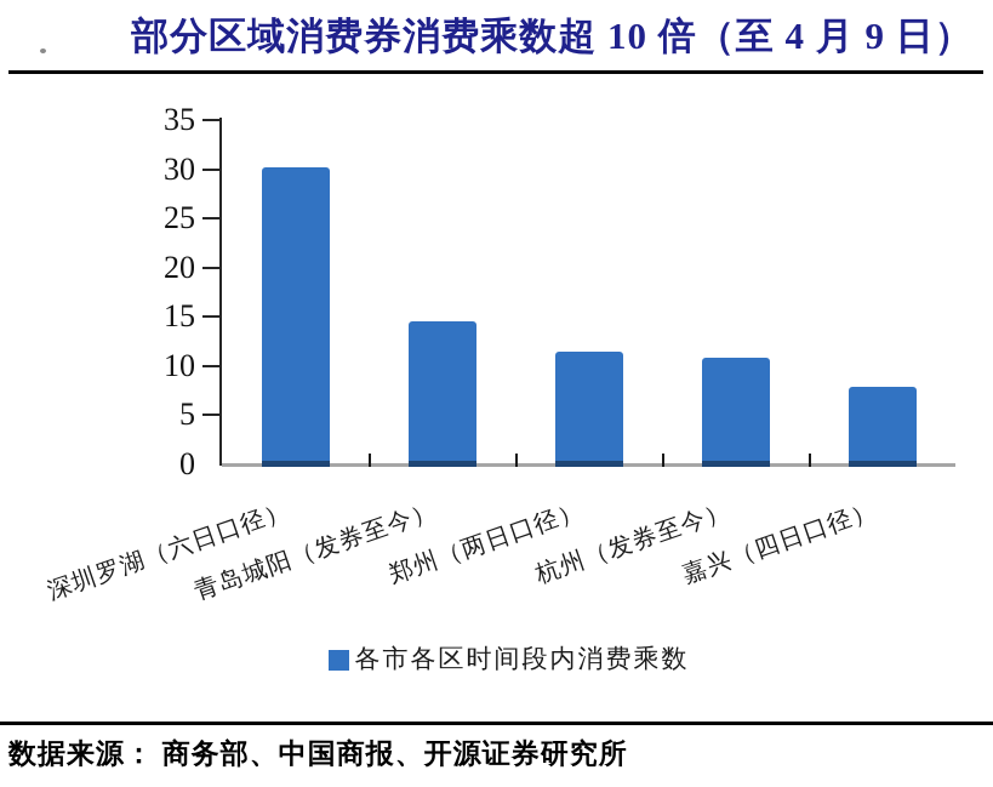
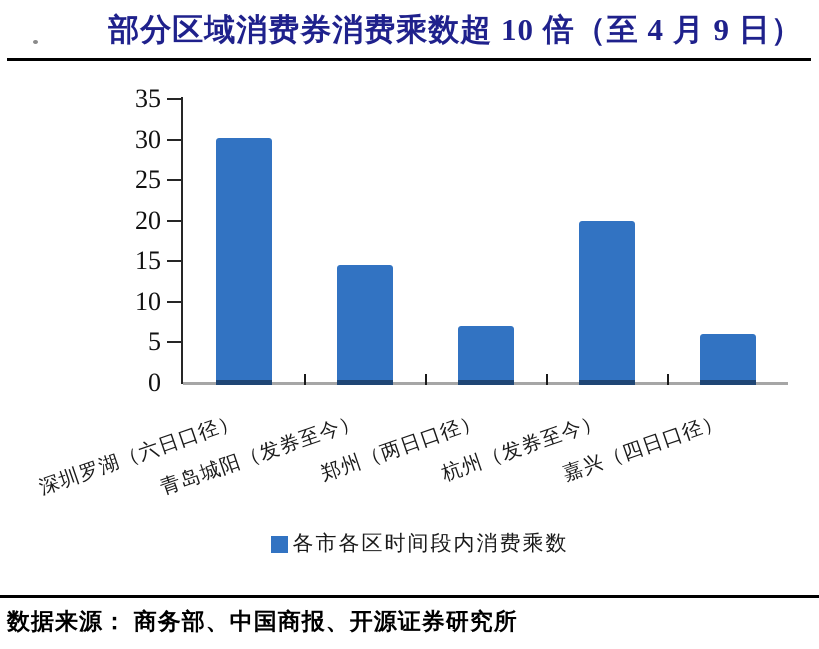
郑州（两日口径）: 11 -> 7
杭州（发券至今）: 11 -> 20
嘉兴（四日口径）: 8 -> 6
